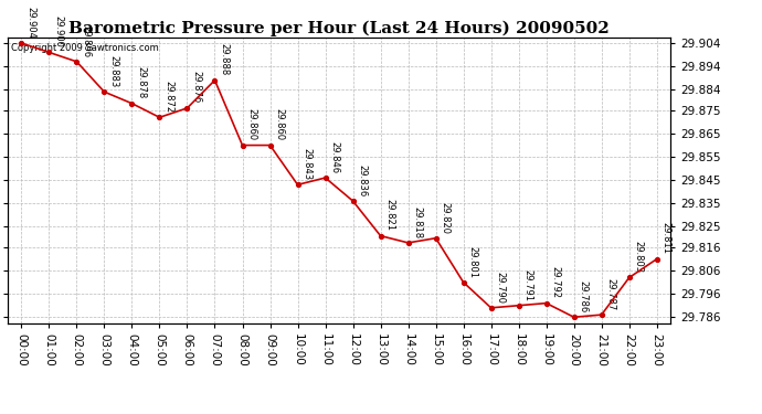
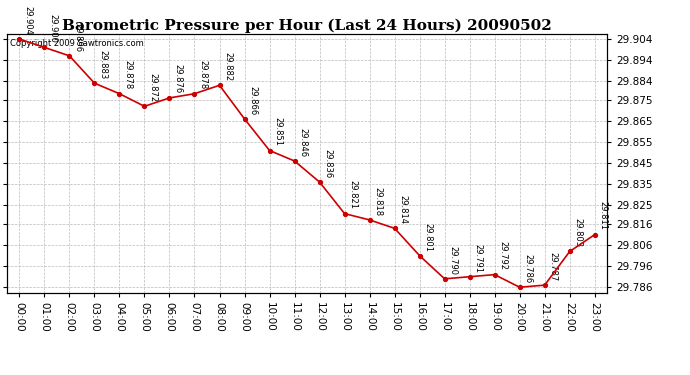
07:00: 29.888 -> 29.878
08:00: 29.860 -> 29.882
09:00: 29.860 -> 29.866
10:00: 29.843 -> 29.851
15:00: 29.820 -> 29.814
